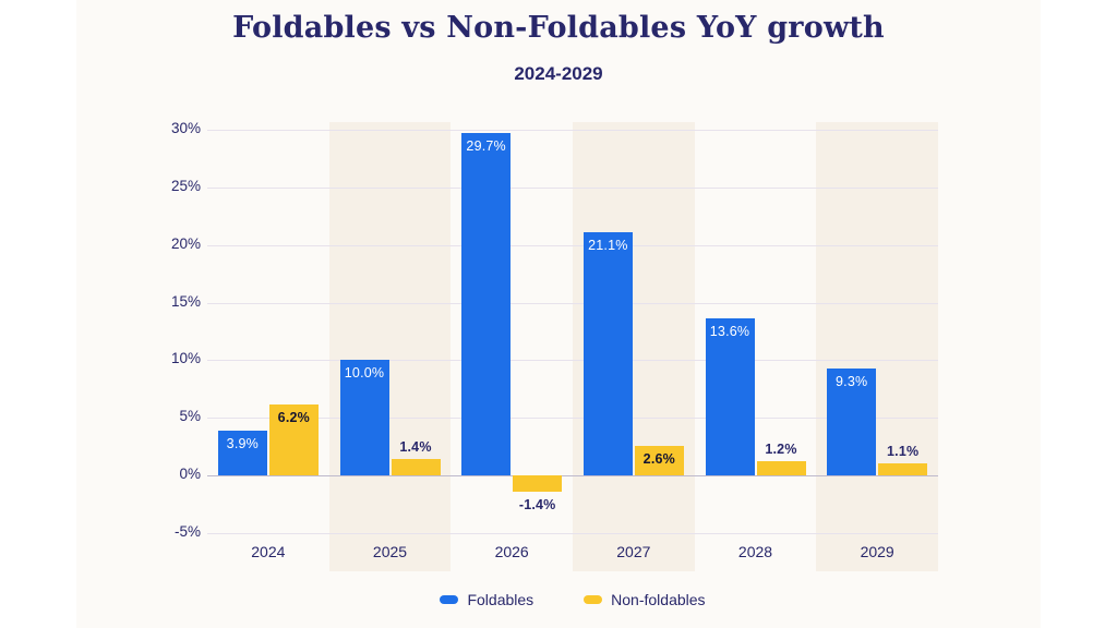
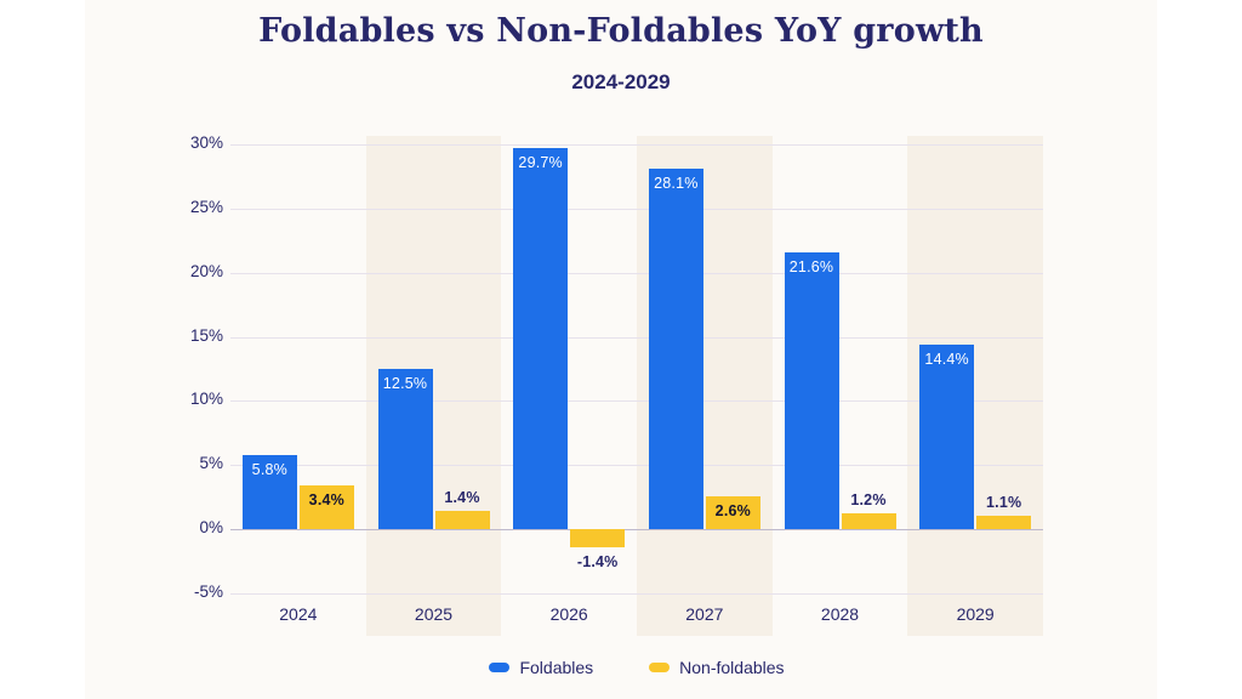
Foldables/2024: 3.9% -> 5.8%
Non-foldables/2024: 6.2% -> 3.4%
Foldables/2025: 10.0% -> 12.5%
Foldables/2027: 21.1% -> 28.1%
Foldables/2028: 13.6% -> 21.6%
Foldables/2029: 9.3% -> 14.4%
